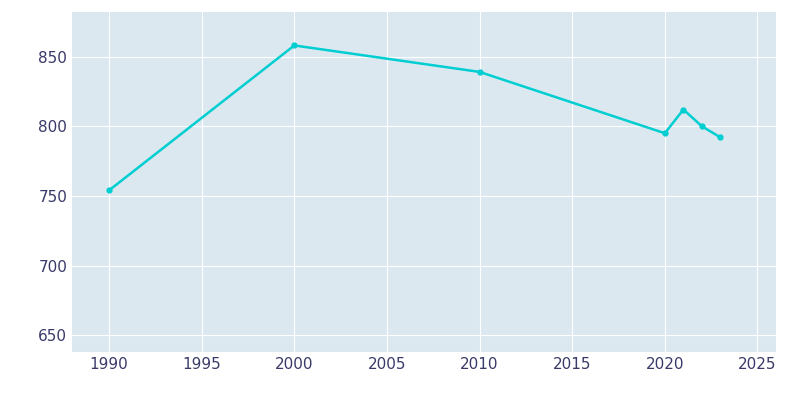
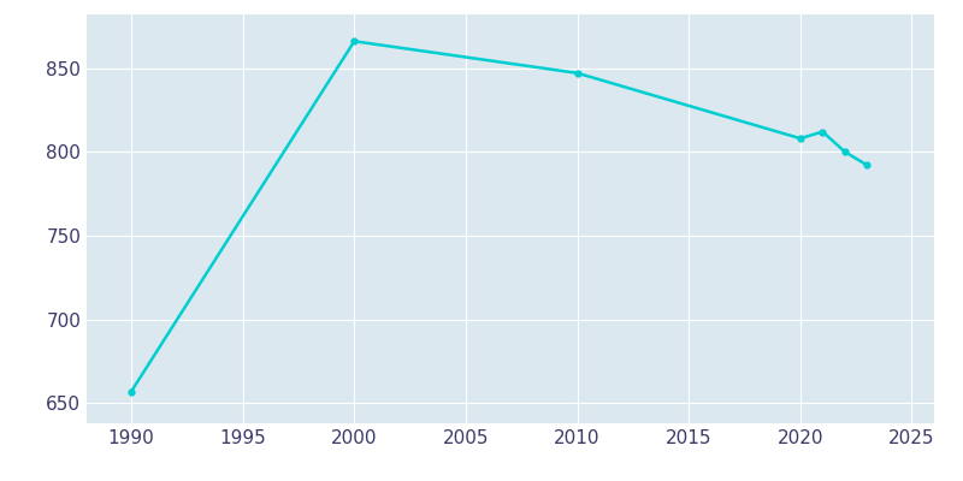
1990: 754 -> 657
2000: 858 -> 866
2010: 839 -> 847
2020: 795 -> 808
